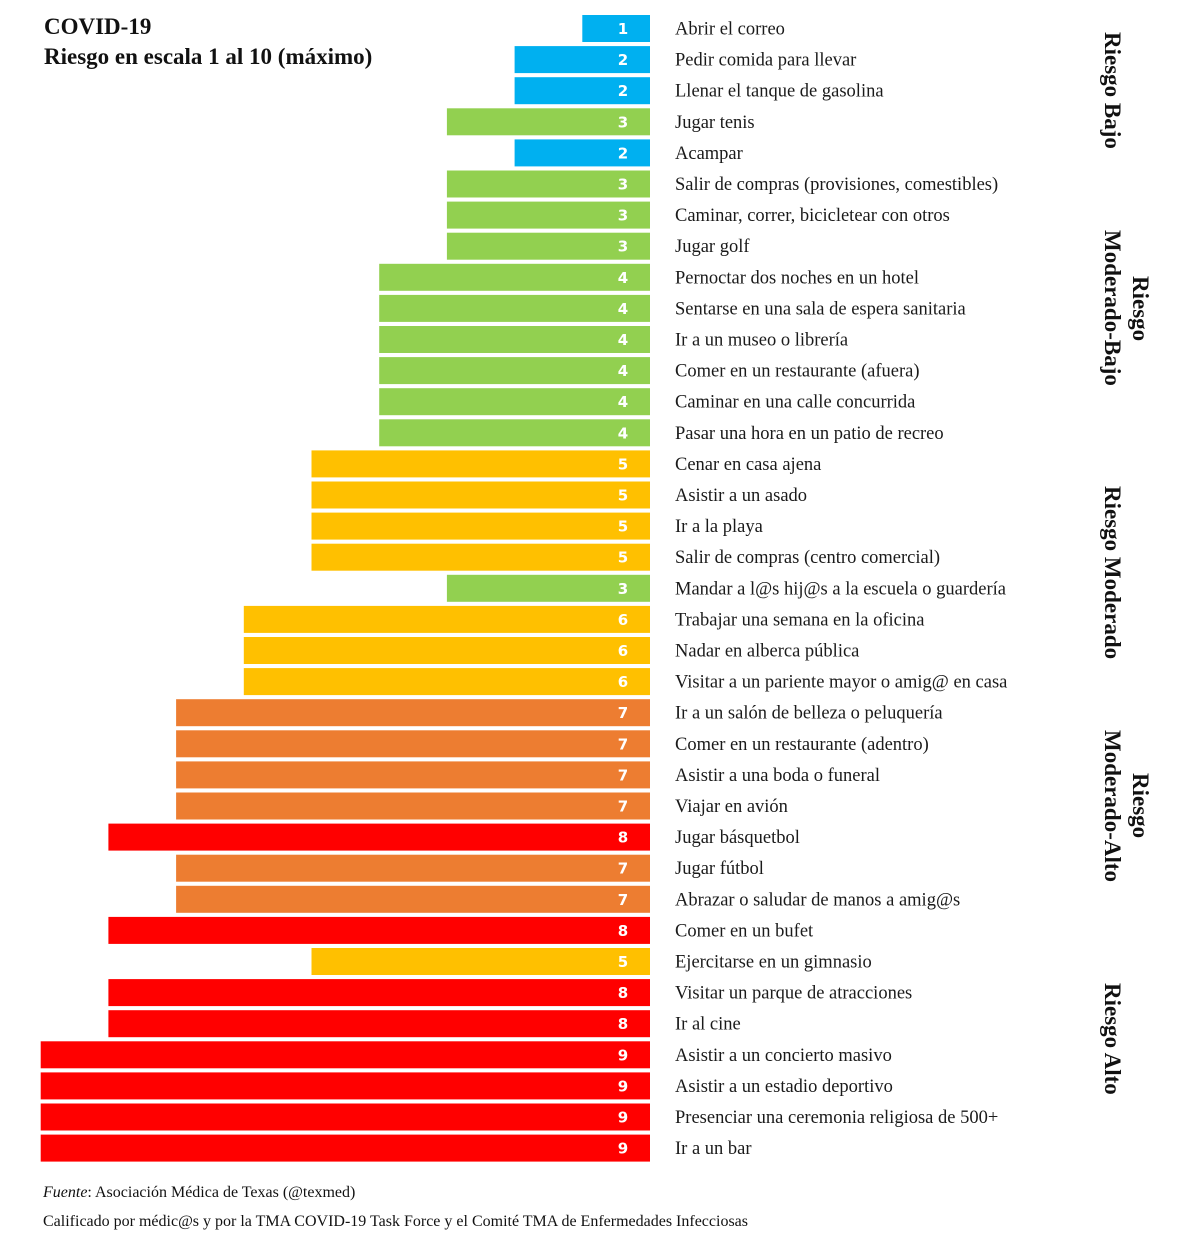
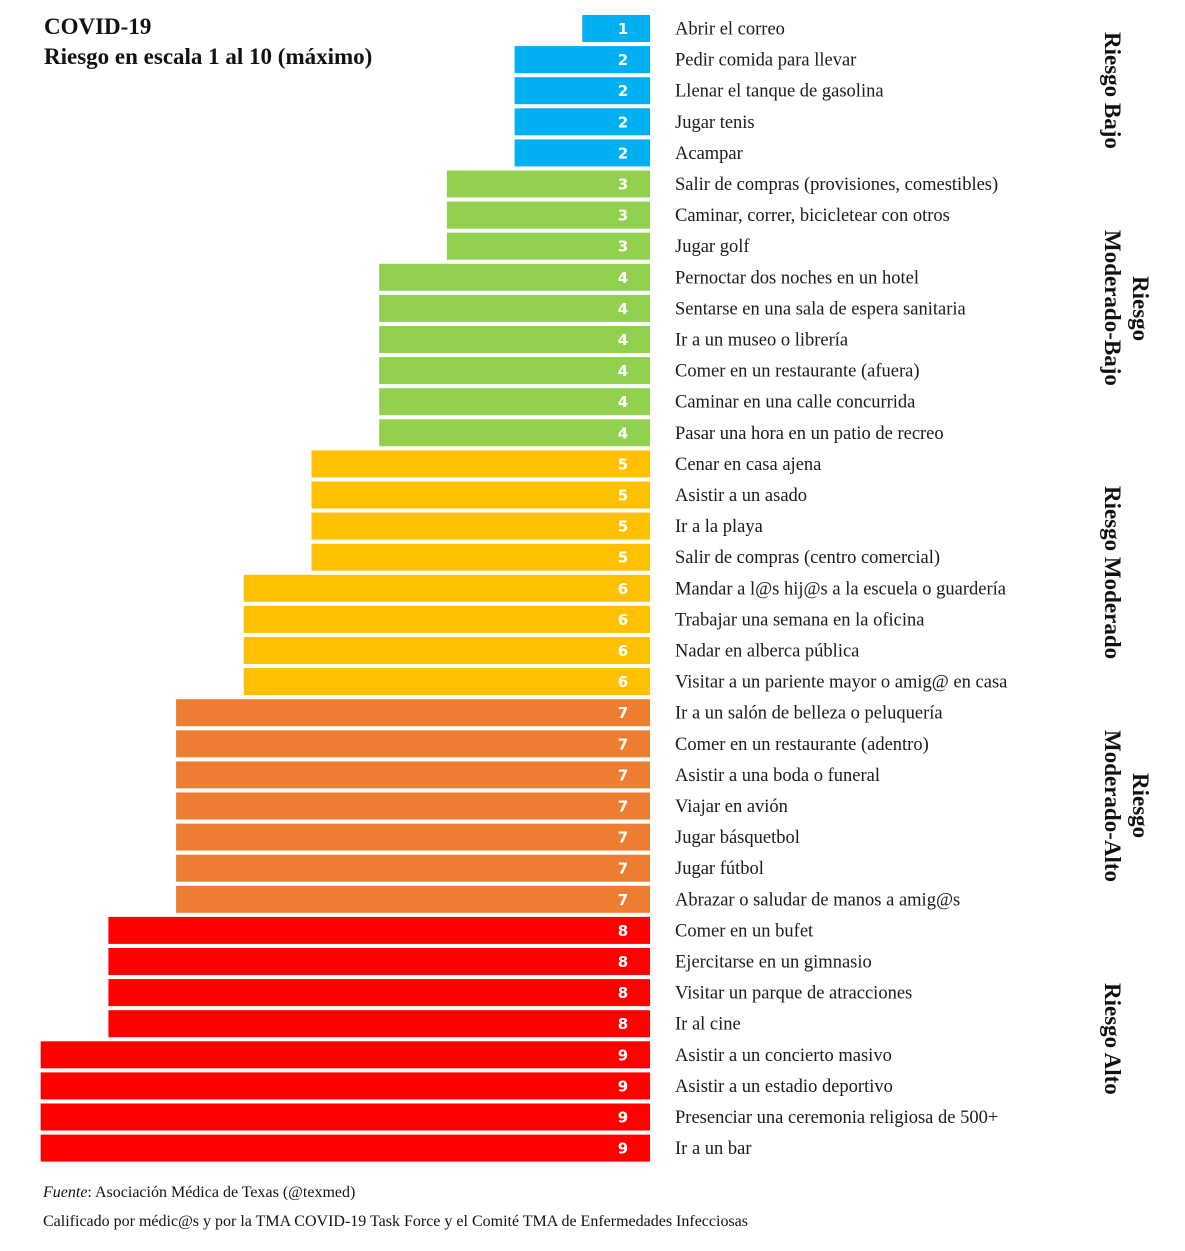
Jugar tenis: 3 -> 2
Mandar a l@s hij@s a la escuela o guardería: 3 -> 6
Jugar básquetbol: 8 -> 7
Ejercitarse en un gimnasio: 5 -> 8
